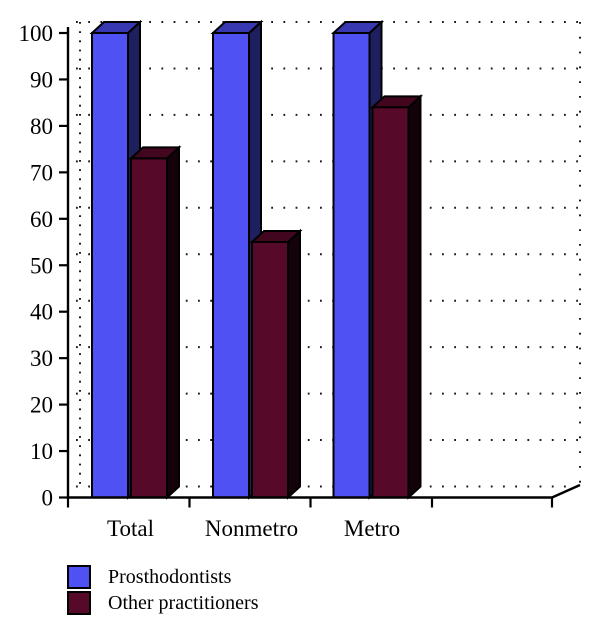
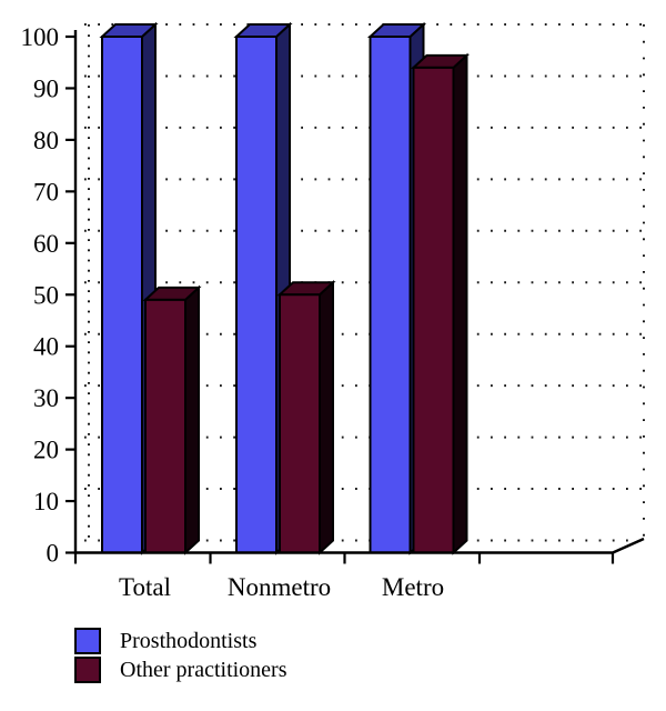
Other practitioners/Total: 73 -> 49
Other practitioners/Nonmetro: 55 -> 50
Other practitioners/Metro: 84 -> 94
